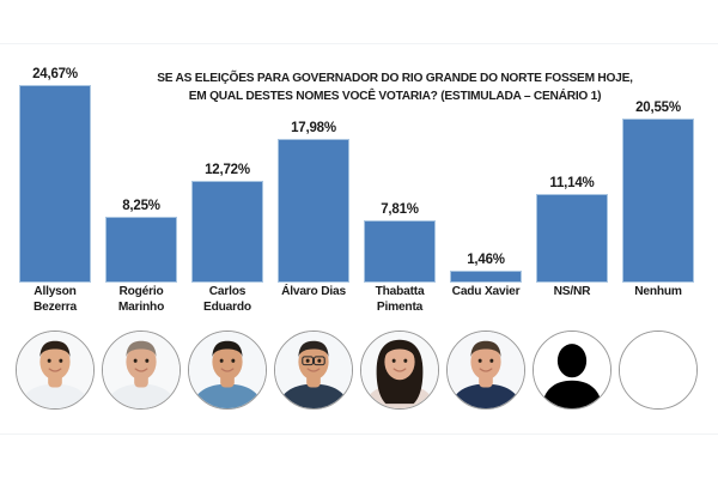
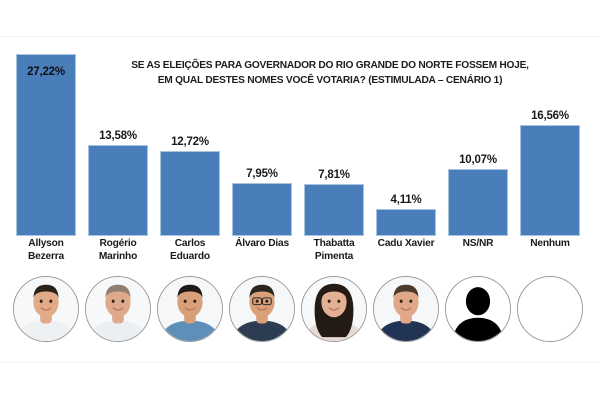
Allyson Bezerra: 24,67% -> 27,22%
Rogério Marinho: 8,25% -> 13,58%
Álvaro Dias: 17,98% -> 7,95%
Cadu Xavier: 1,46% -> 4,11%
NS/NR: 11,14% -> 10,07%
Nenhum: 20,55% -> 16,56%
